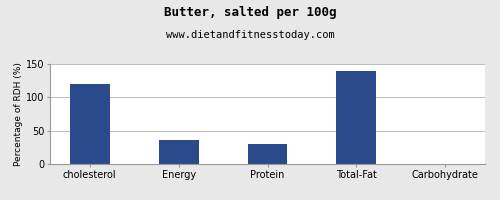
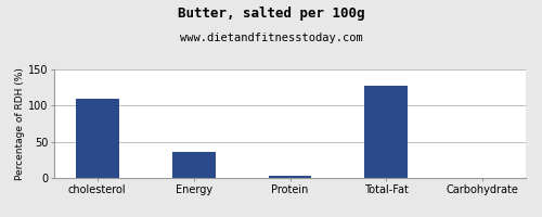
cholesterol: 120 -> 110
Protein: 30 -> 3
Total-Fat: 140 -> 127
